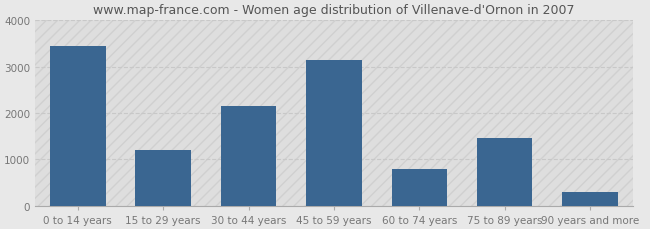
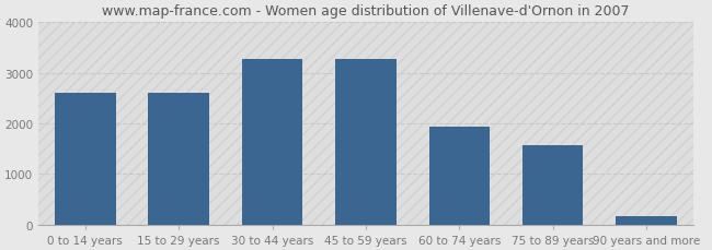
0 to 14 years: 3450 -> 2600
15 to 29 years: 1200 -> 2600
30 to 44 years: 2150 -> 3270
45 to 59 years: 3150 -> 3280
60 to 74 years: 800 -> 1930
75 to 89 years: 1450 -> 1570
90 years and more: 300 -> 160
